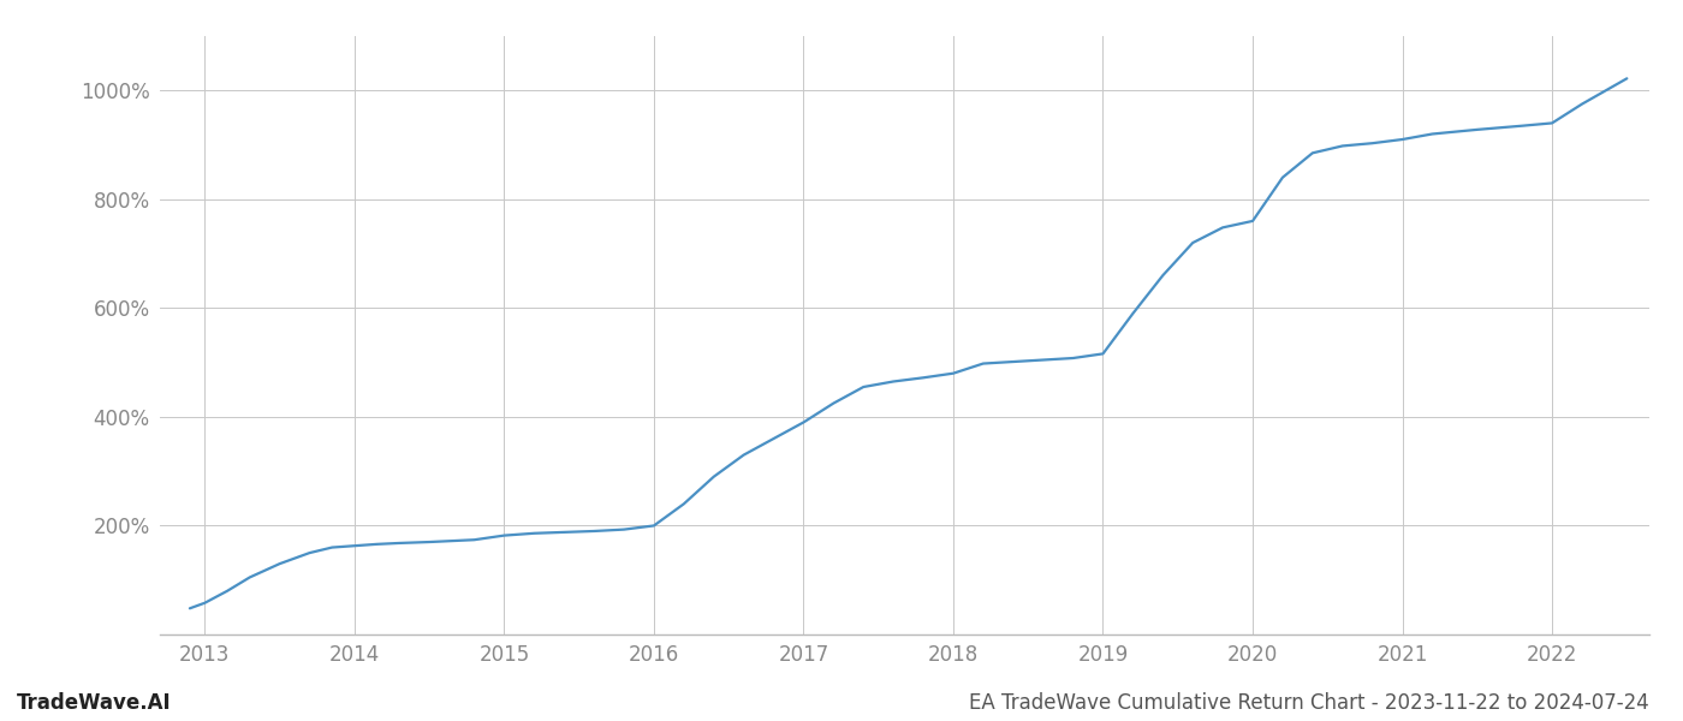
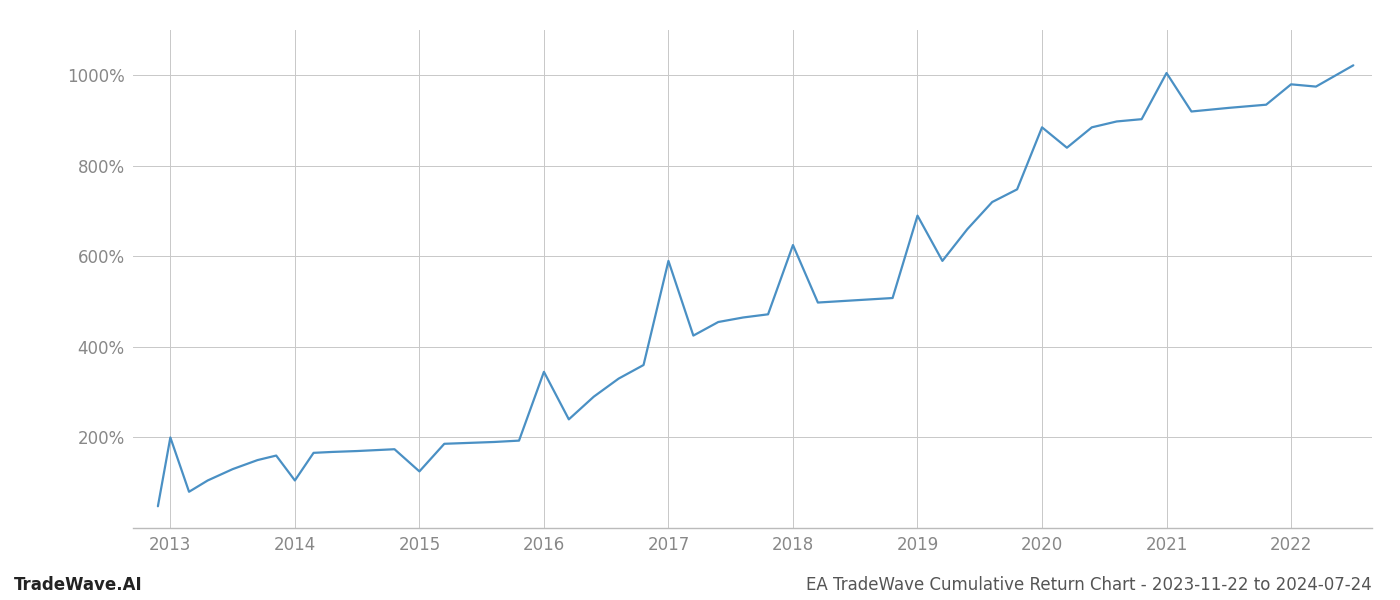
2013: 58% -> 200%
2014: 163% -> 105%
2015: 182% -> 125%
2016: 200% -> 345%
2017: 390% -> 590%
2018: 480% -> 625%
2019: 516% -> 690%
2020: 760% -> 885%
2021: 910% -> 1005%
2022: 940% -> 980%
